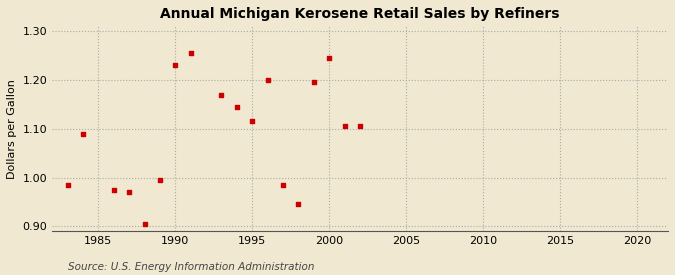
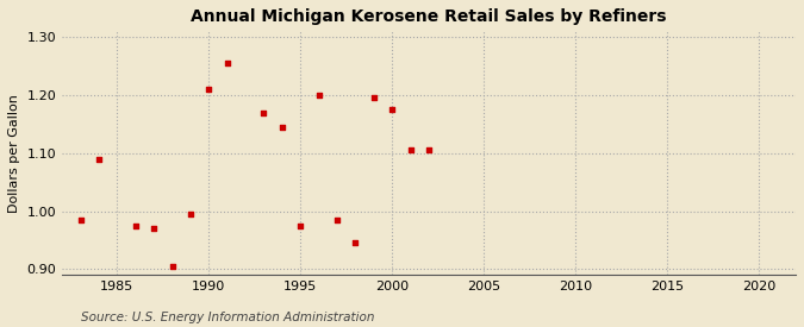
1990: 1.230 -> 1.210
1995: 1.115 -> 0.975
2000: 1.245 -> 1.175
